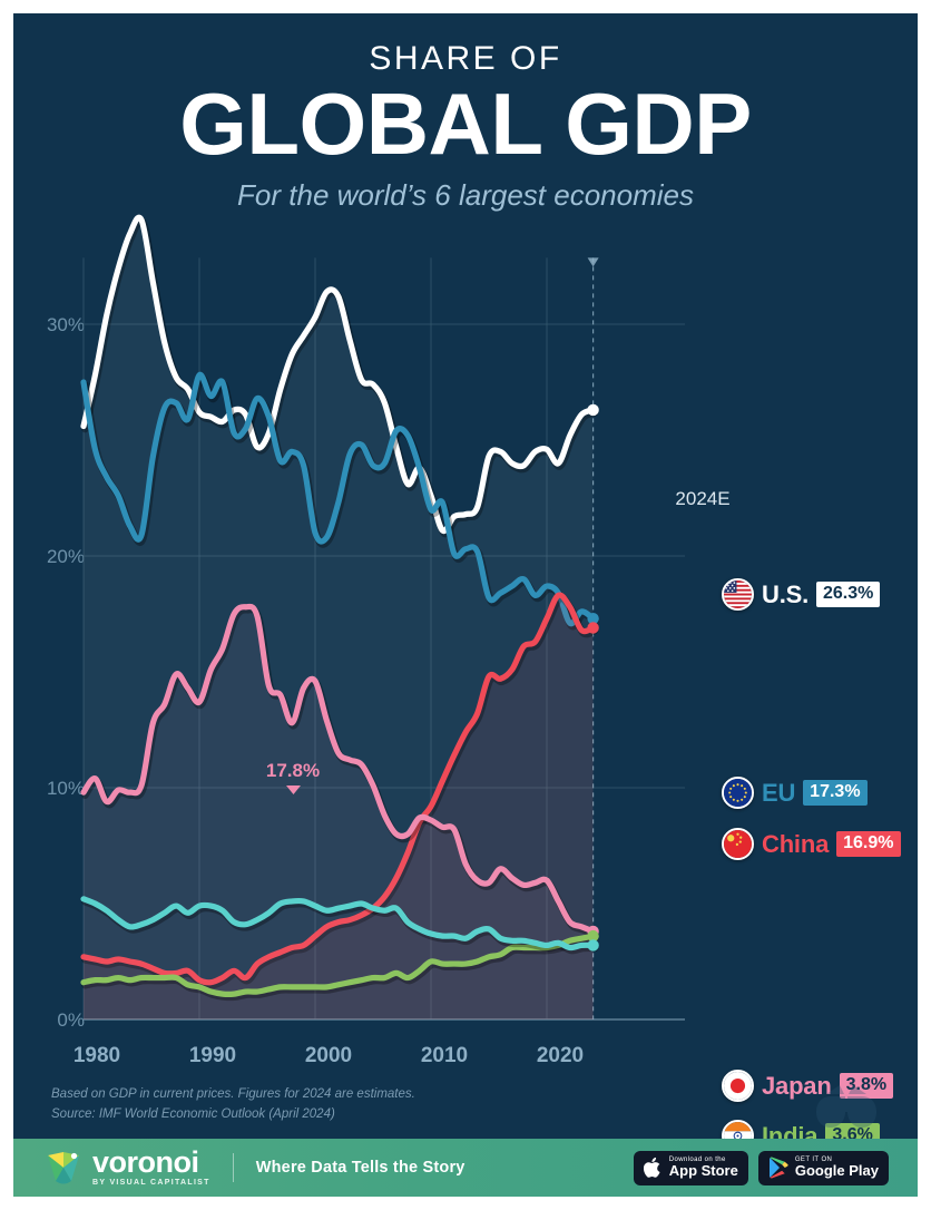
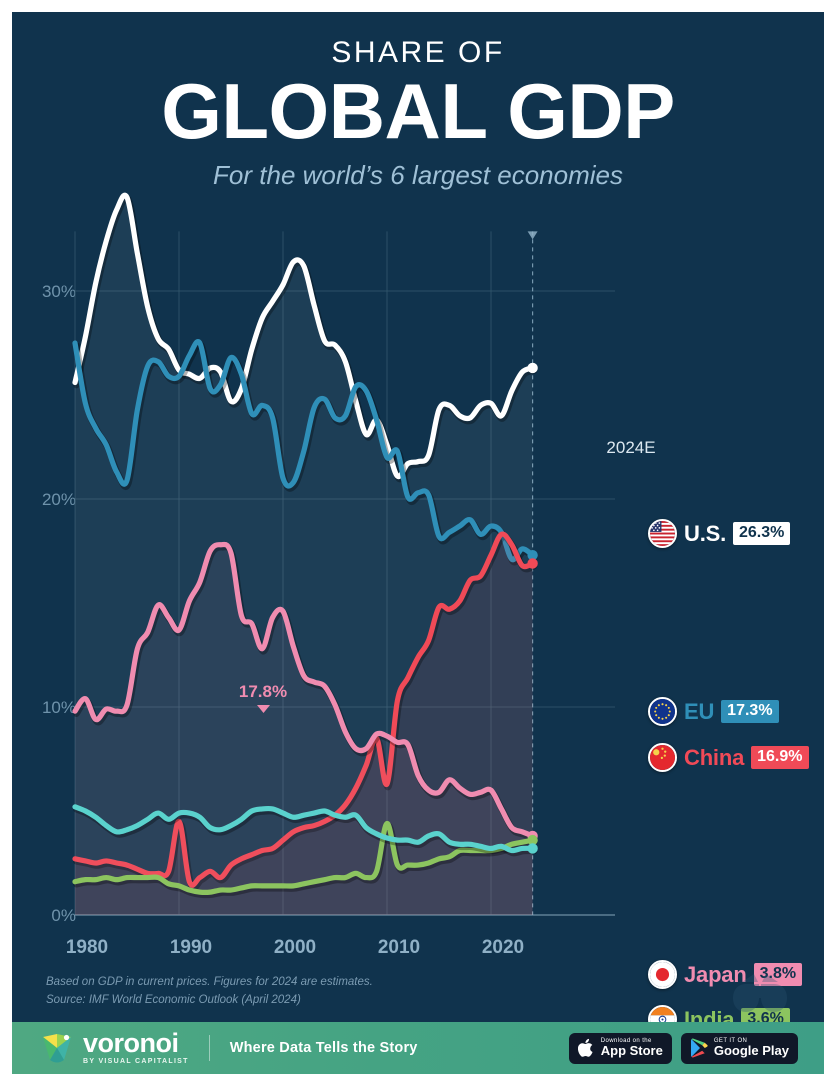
EU/1990: 27.8% -> 25.9%
China/1990: 1.7% -> 4.5%
China/2010: 9.2% -> 6.3%
India/2010: 2.5% -> 4.4%
